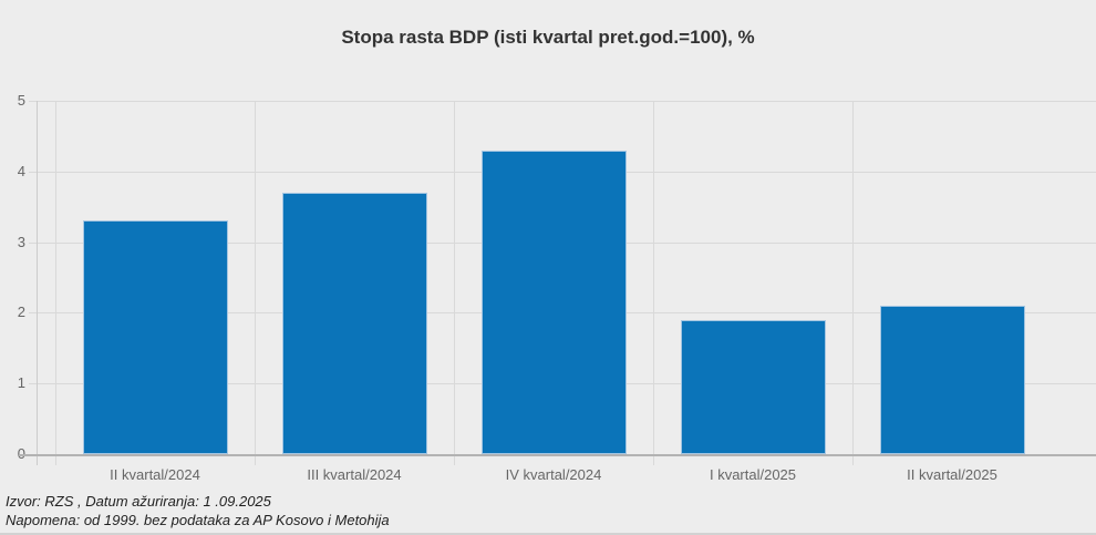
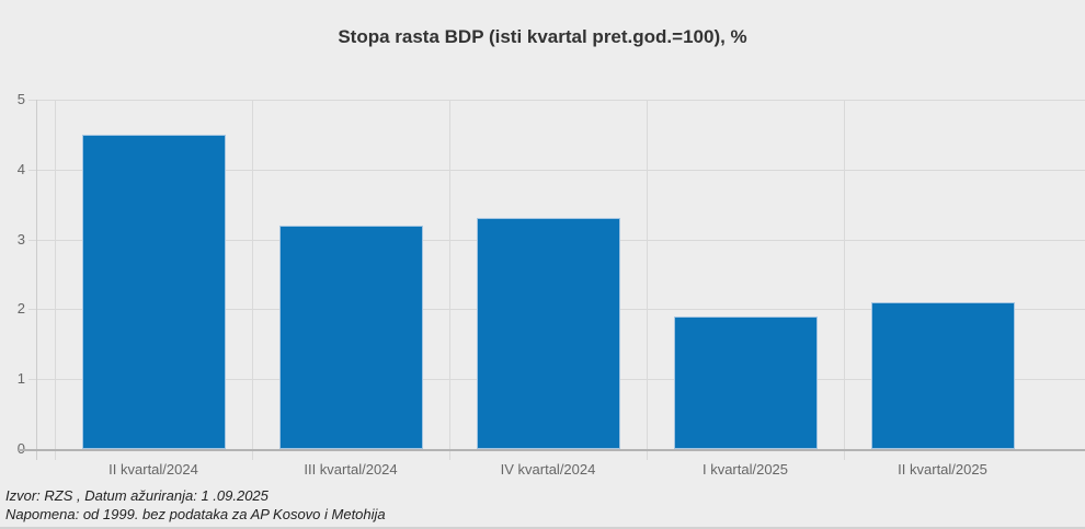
II kvartal/2024: 3.3 -> 4.5
III kvartal/2024: 3.7 -> 3.2
IV kvartal/2024: 4.3 -> 3.3
